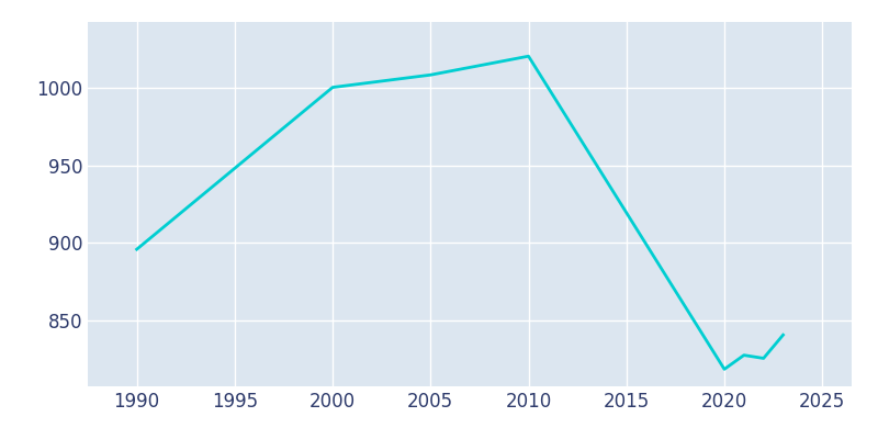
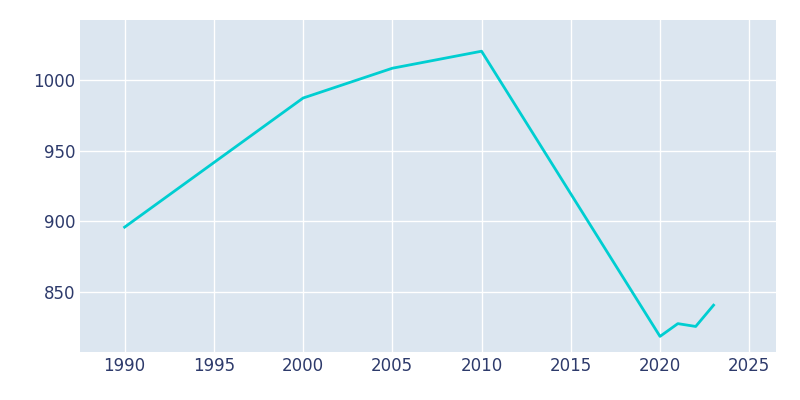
2000: 1000 -> 987
